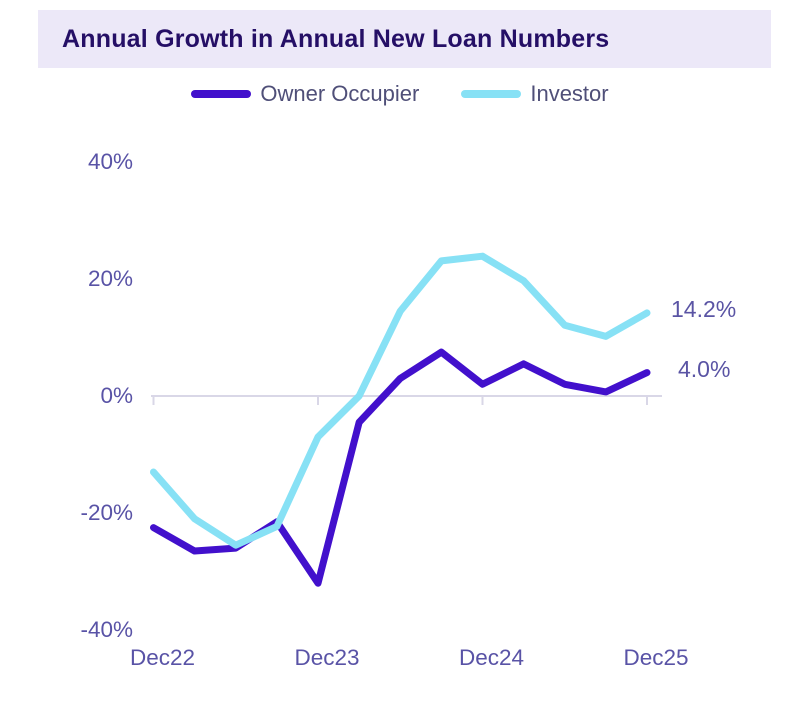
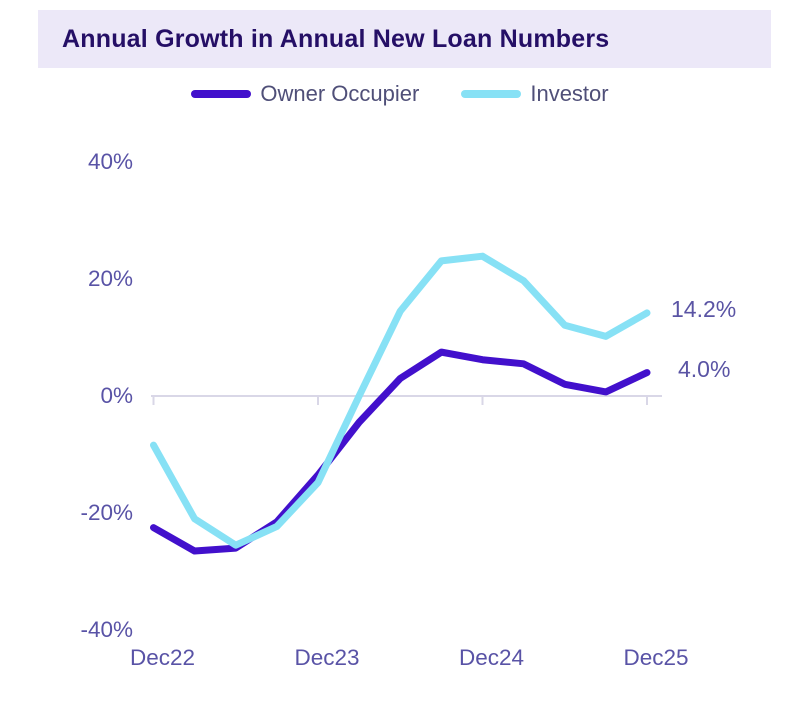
Investor/Dec22: -13% -> -8%
Owner Occupier/Dec23: -32% -> -14%
Investor/Dec23: -7% -> -15%
Owner Occupier/Dec24: 2% -> 6%
